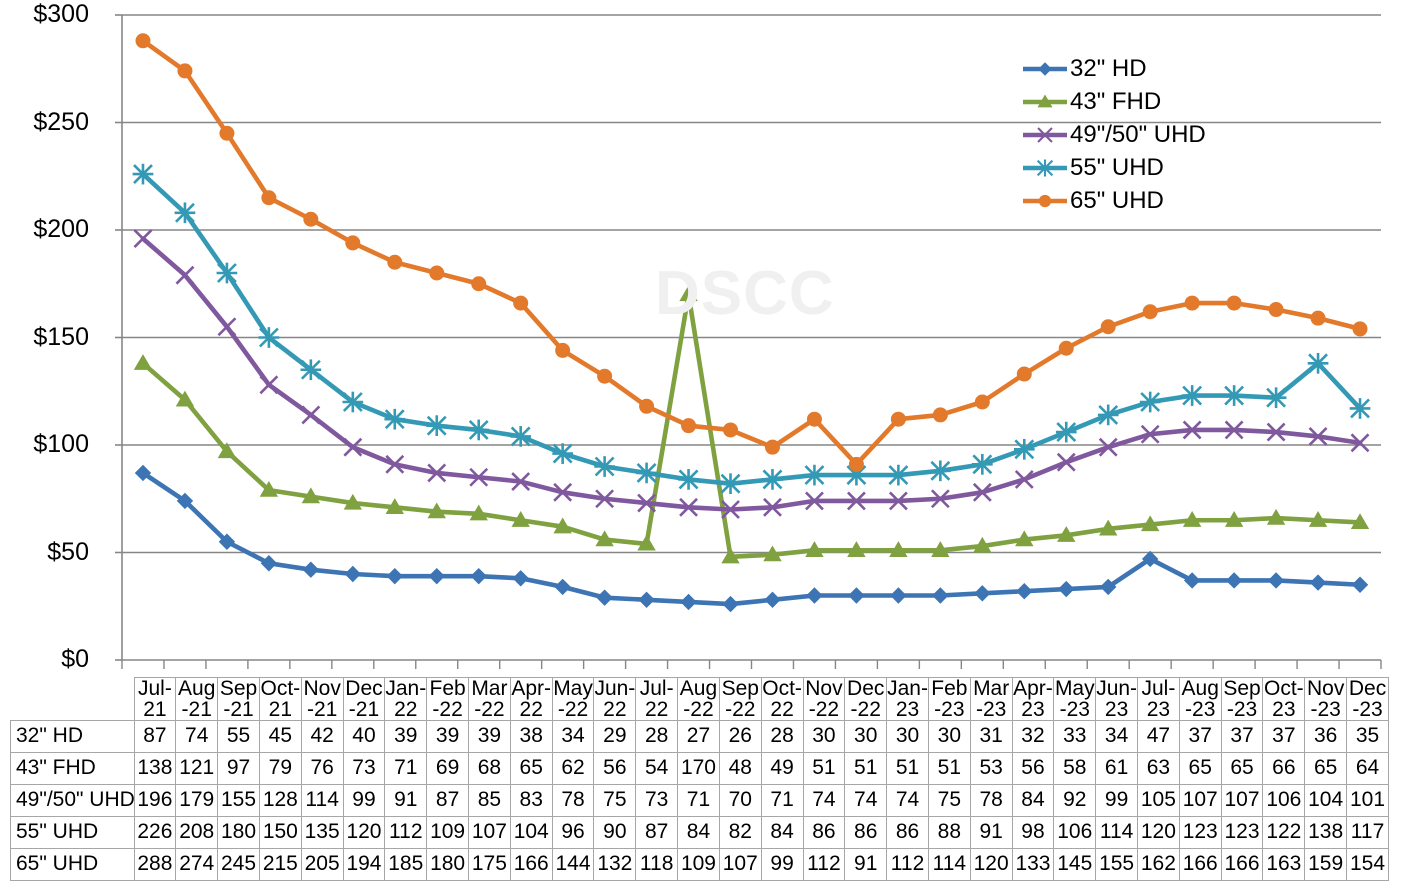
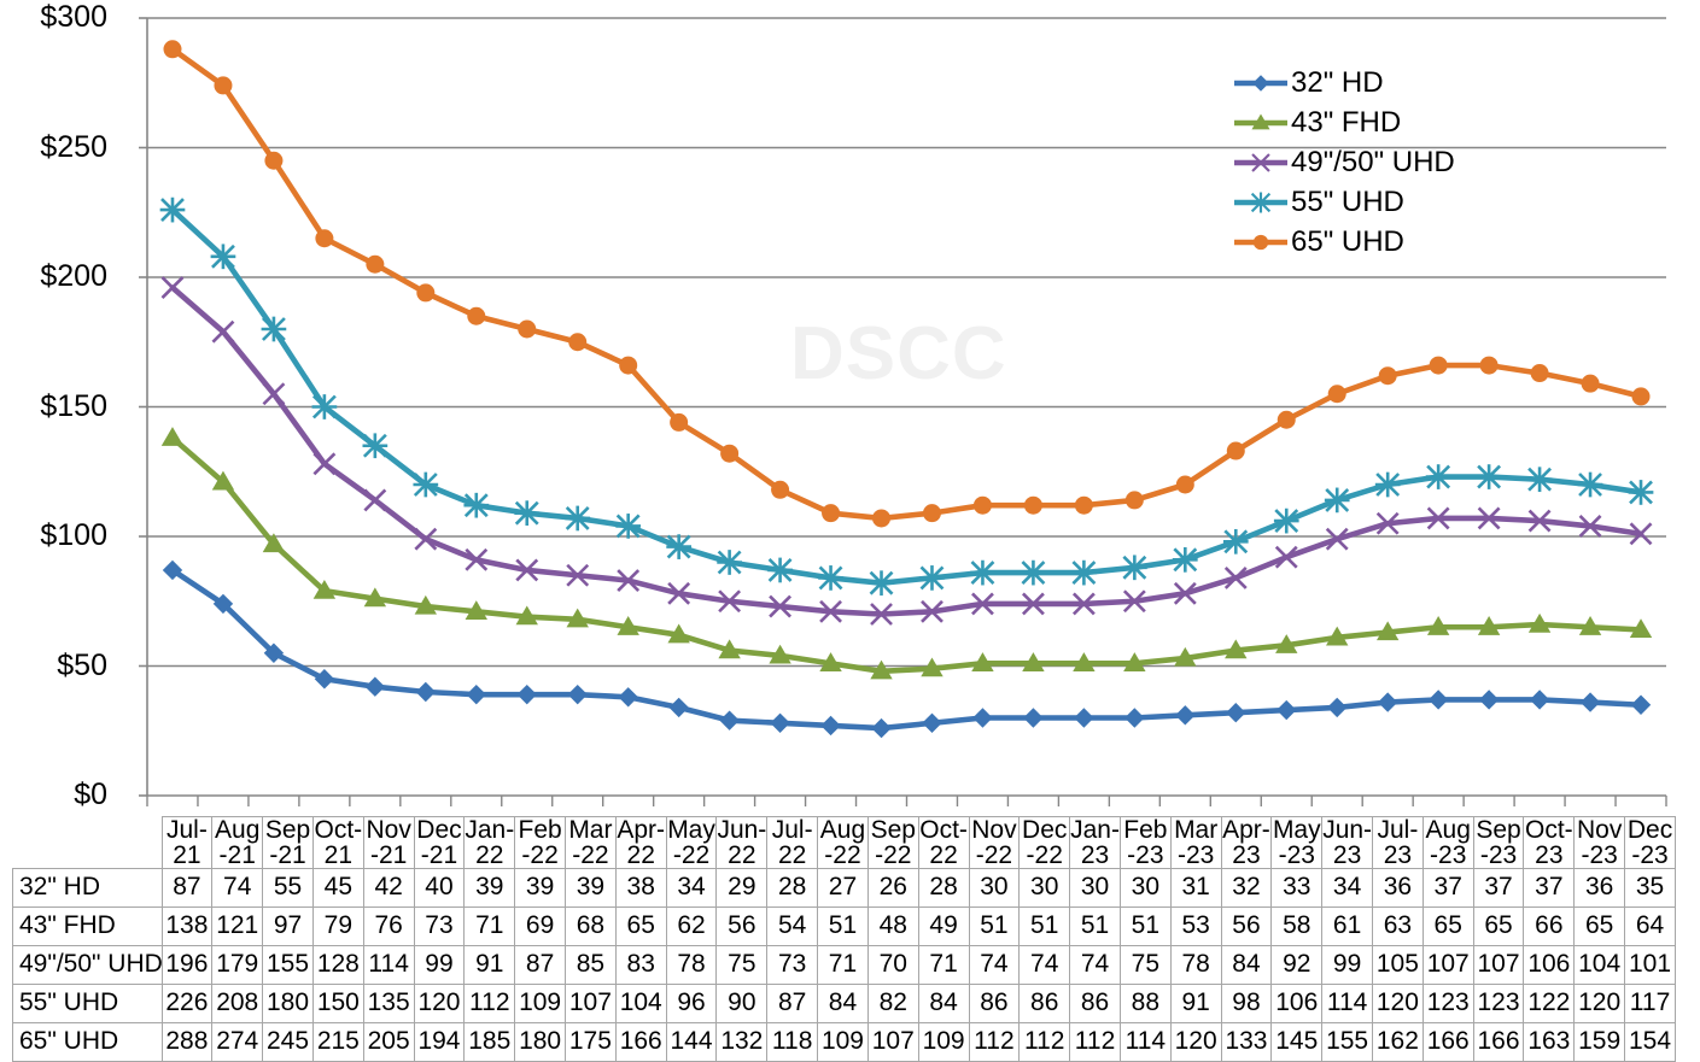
43" FHD/Aug-22: 170 -> 51
65" UHD/Oct-22: 99 -> 109
65" UHD/Dec-22: 91 -> 112
32" HD/Jul-23: 47 -> 36
55" UHD/Nov-23: 138 -> 120
